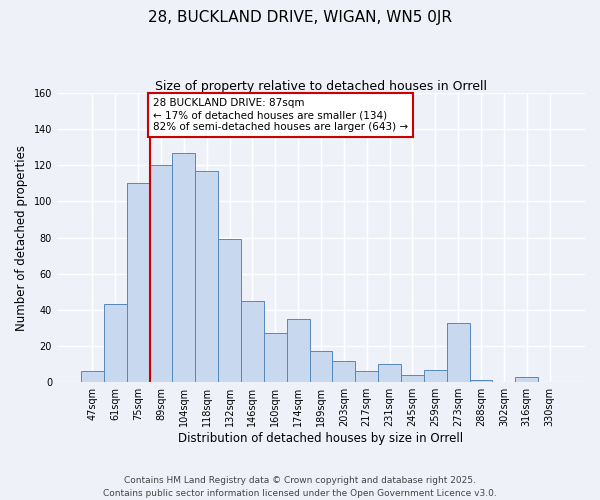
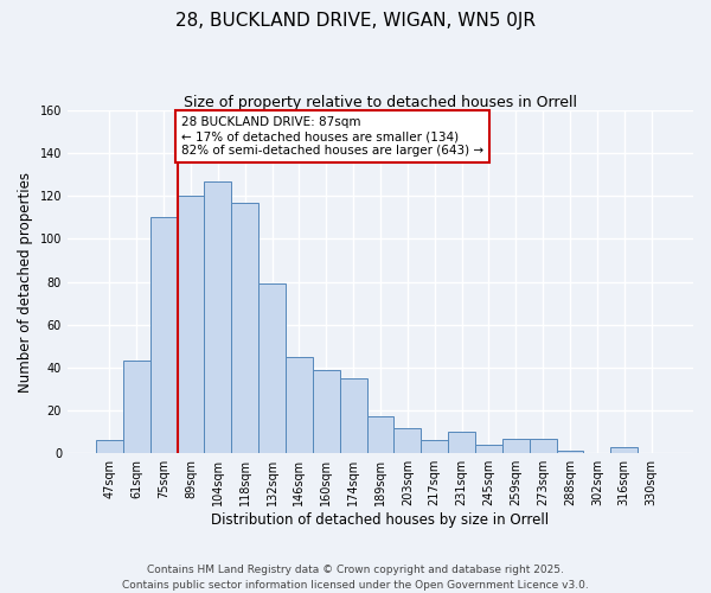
160sqm: 27 -> 39
273sqm: 33 -> 7
